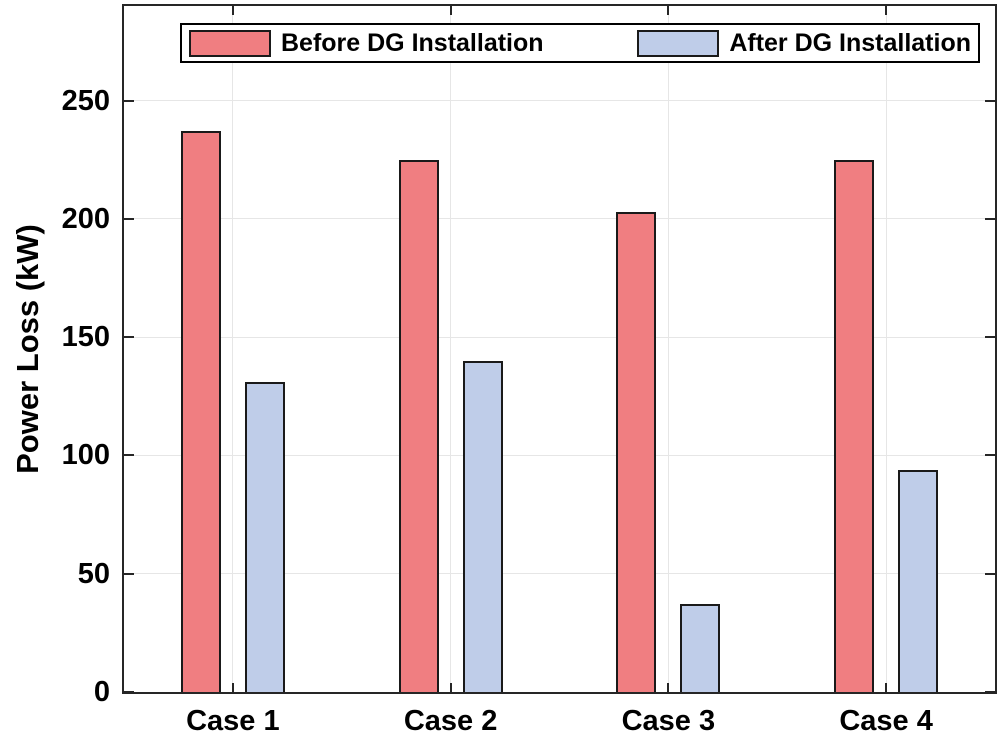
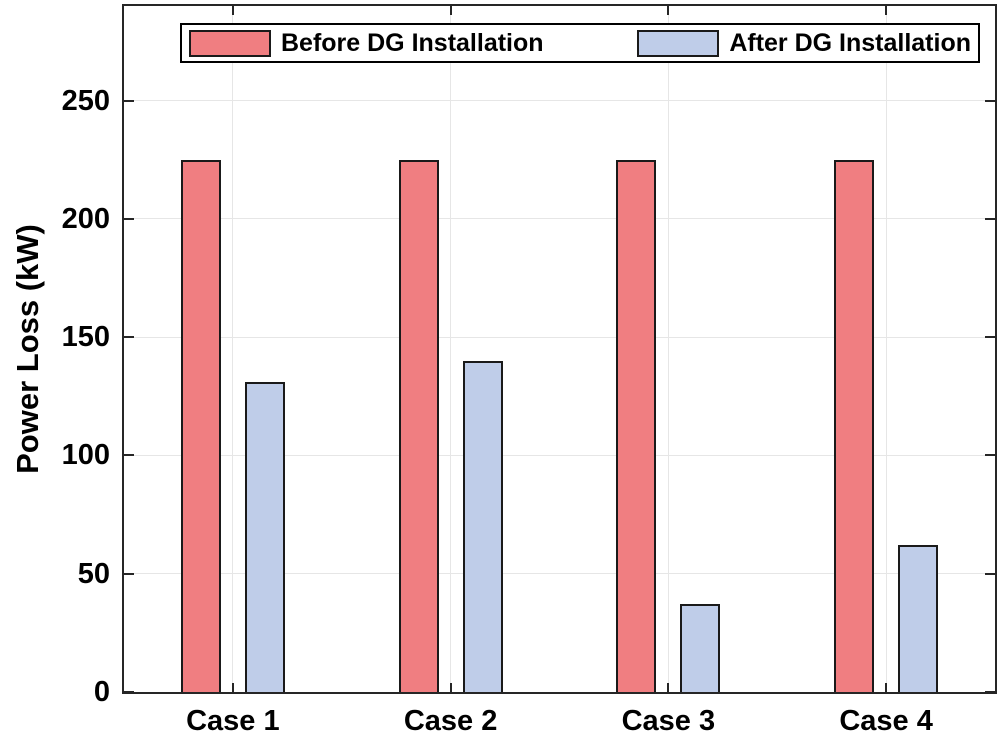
Before DG Installation/Case 1: 237 -> 225
Before DG Installation/Case 3: 203 -> 225
After DG Installation/Case 4: 94 -> 62
